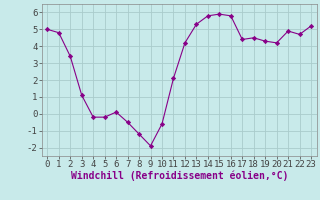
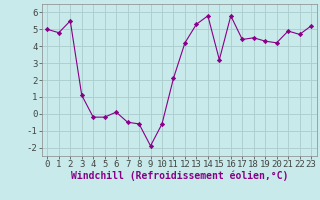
2: 3.4 -> 5.5
8: -1.2 -> -0.6
15: 5.9 -> 3.2
